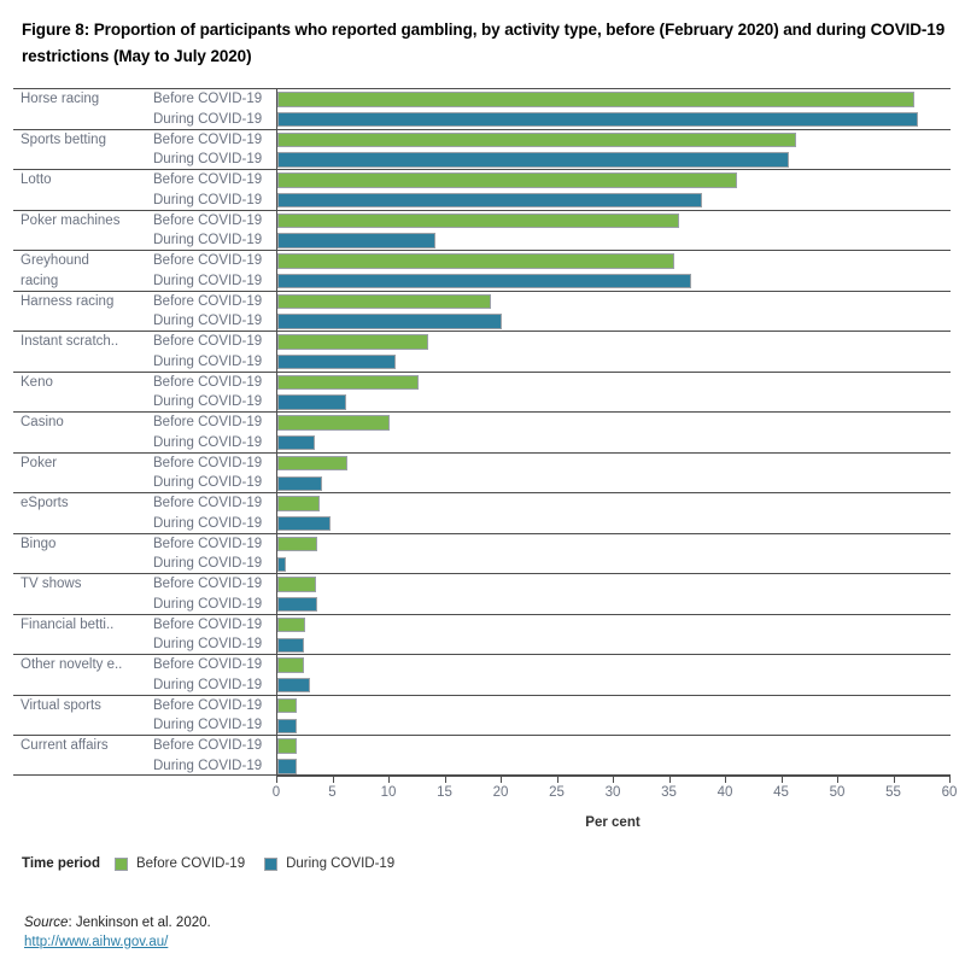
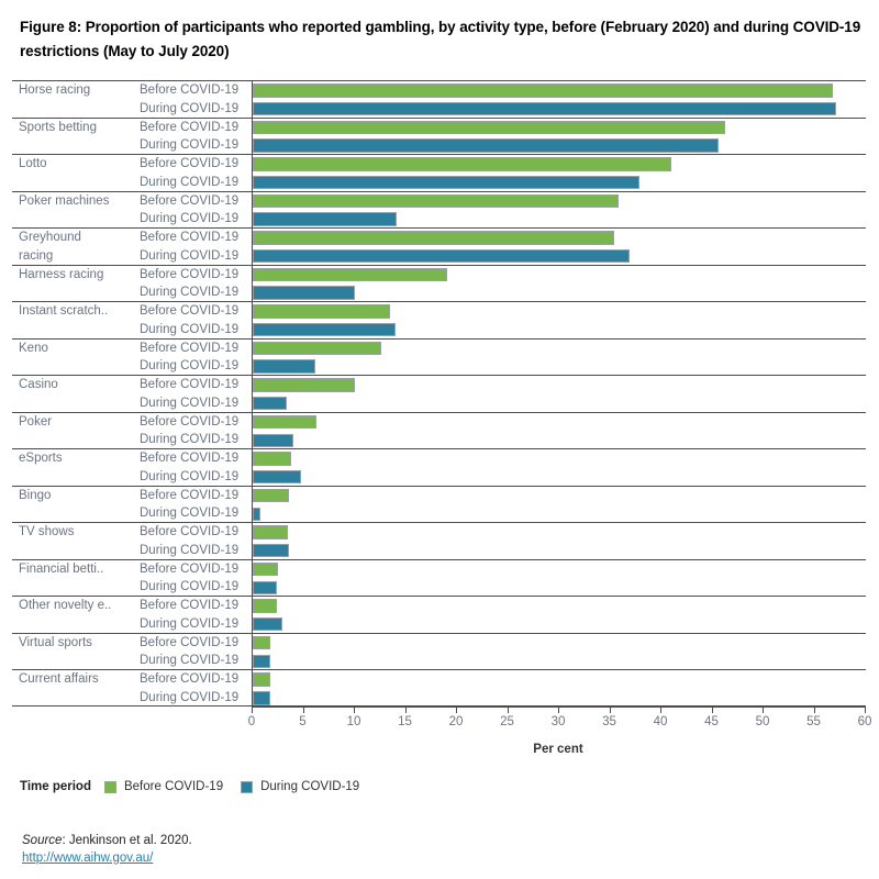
During COVID-19/Harness racing: 20 -> 10
During COVID-19/Instant scratch..: 10 -> 14
